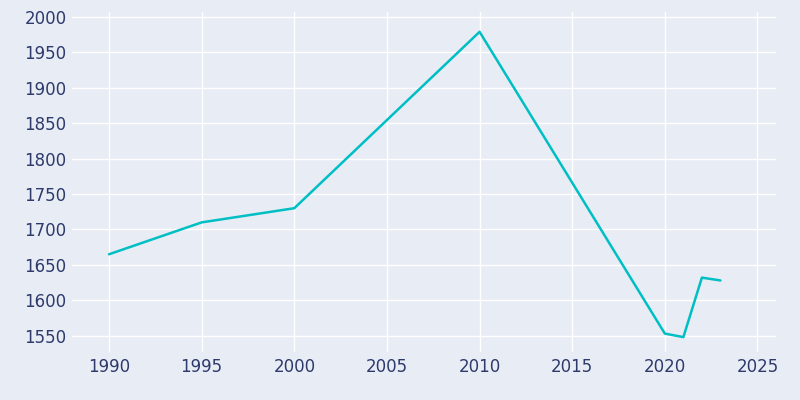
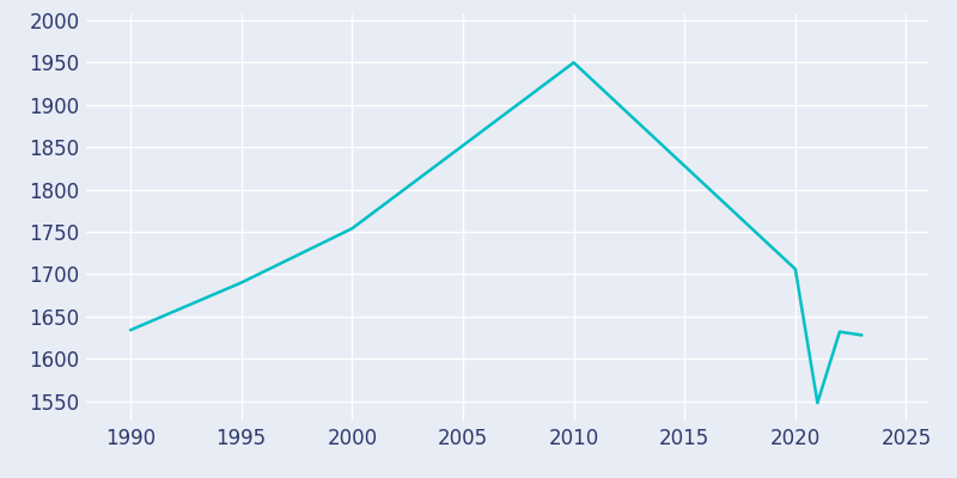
1990: 1665 -> 1634
1995: 1710 -> 1690
2000: 1730 -> 1754
2010: 1979 -> 1950
2020: 1553 -> 1706
